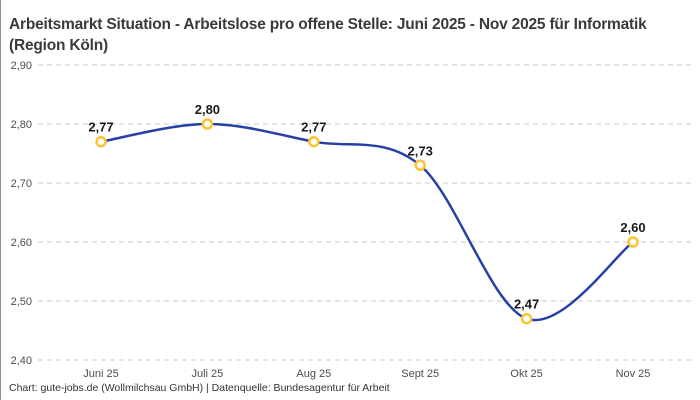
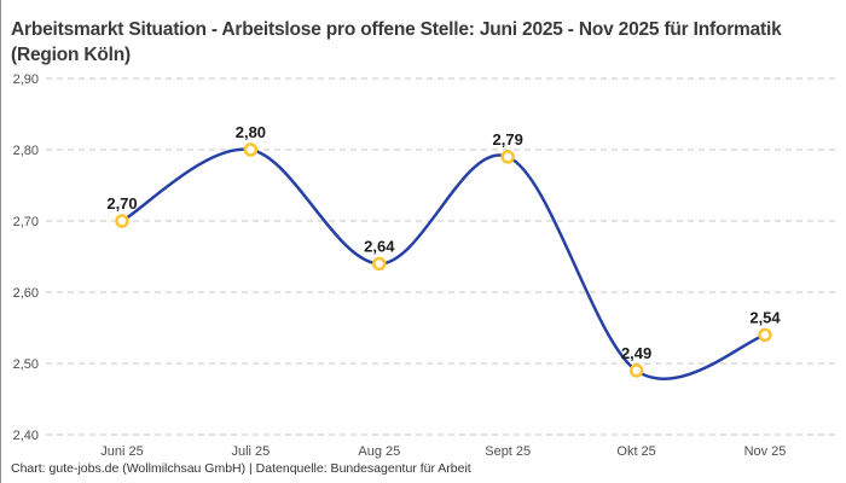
Juni 25: 2,77 -> 2,70
Aug 25: 2,77 -> 2,64
Sept 25: 2,73 -> 2,79
Okt 25: 2,47 -> 2,49
Nov 25: 2,60 -> 2,54
